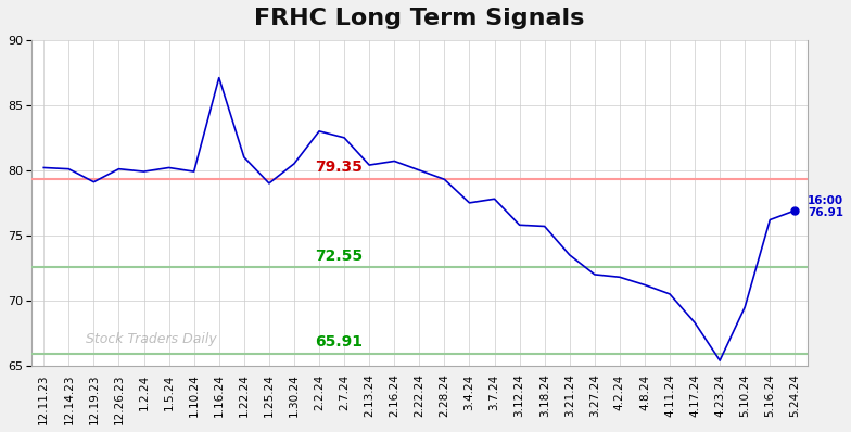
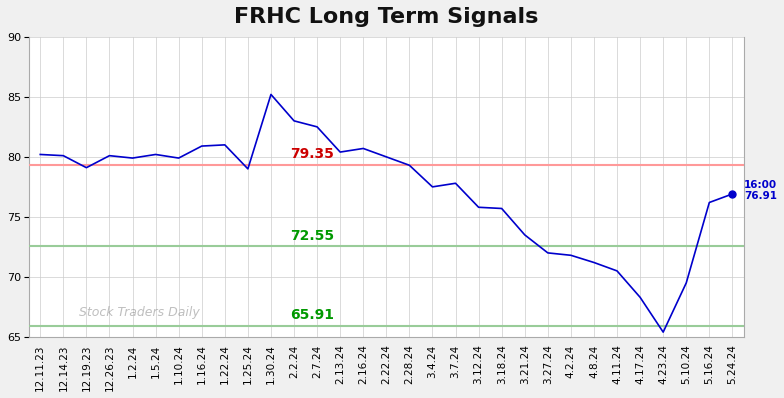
1.16.24: 87.1 -> 80.9
1.30.24: 80.5 -> 85.2
